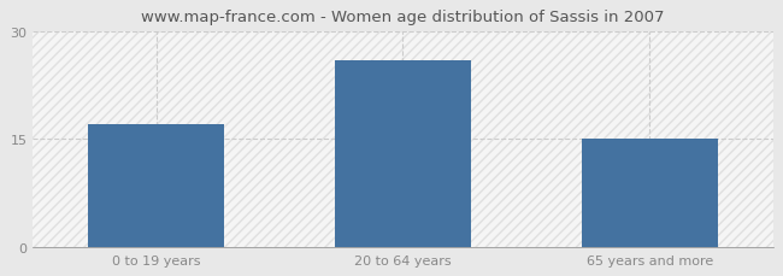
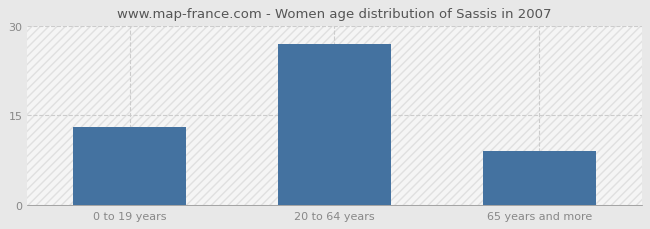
0 to 19 years: 17 -> 13
20 to 64 years: 26 -> 27
65 years and more: 15 -> 9
